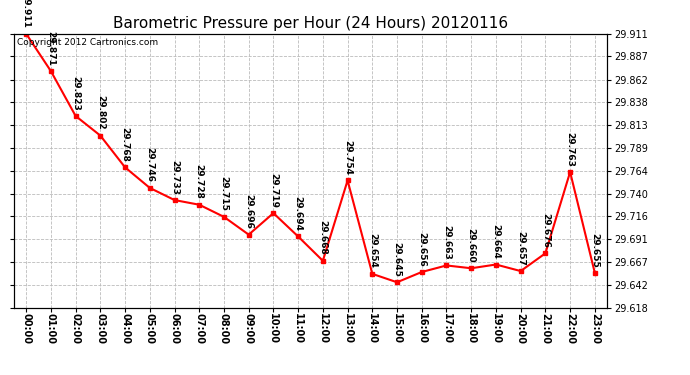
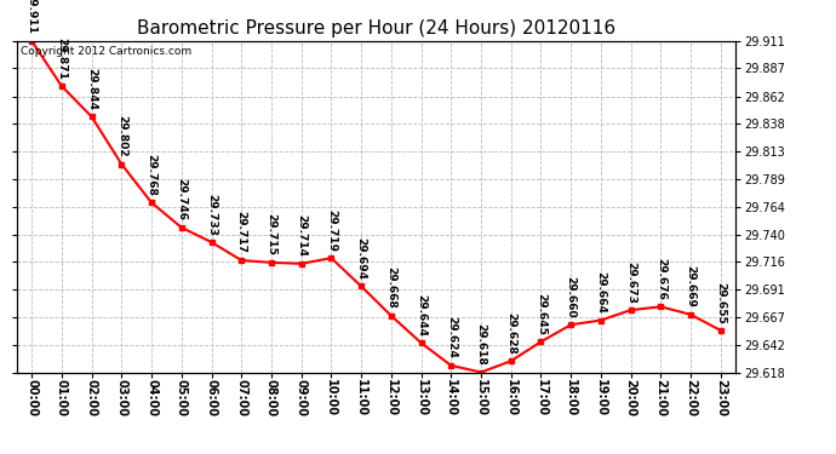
02:00: 29.823 -> 29.844
07:00: 29.728 -> 29.717
09:00: 29.696 -> 29.714
13:00: 29.754 -> 29.644
14:00: 29.654 -> 29.624
15:00: 29.645 -> 29.618
16:00: 29.656 -> 29.628
17:00: 29.663 -> 29.645
20:00: 29.657 -> 29.673
22:00: 29.763 -> 29.669
